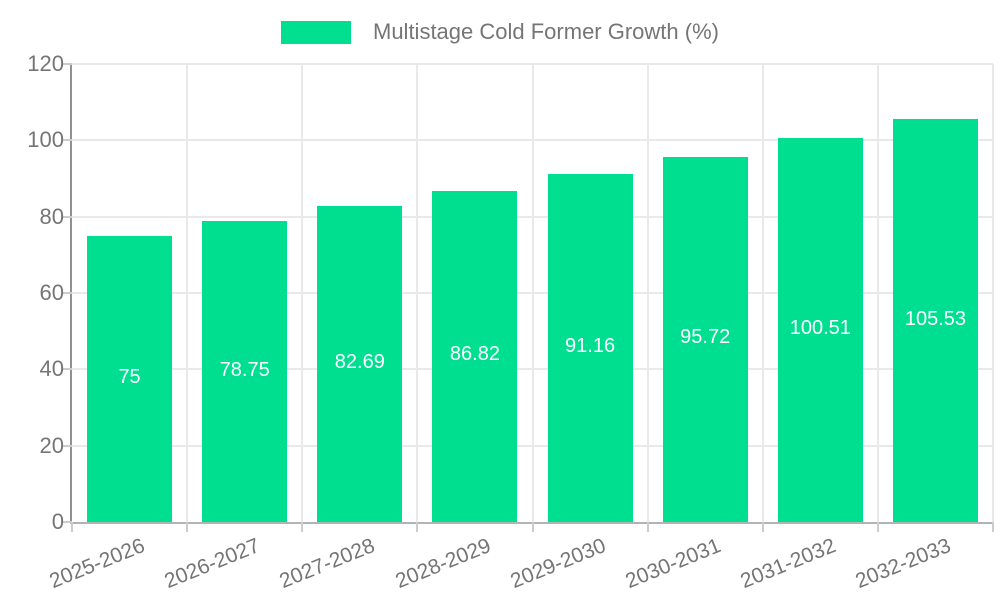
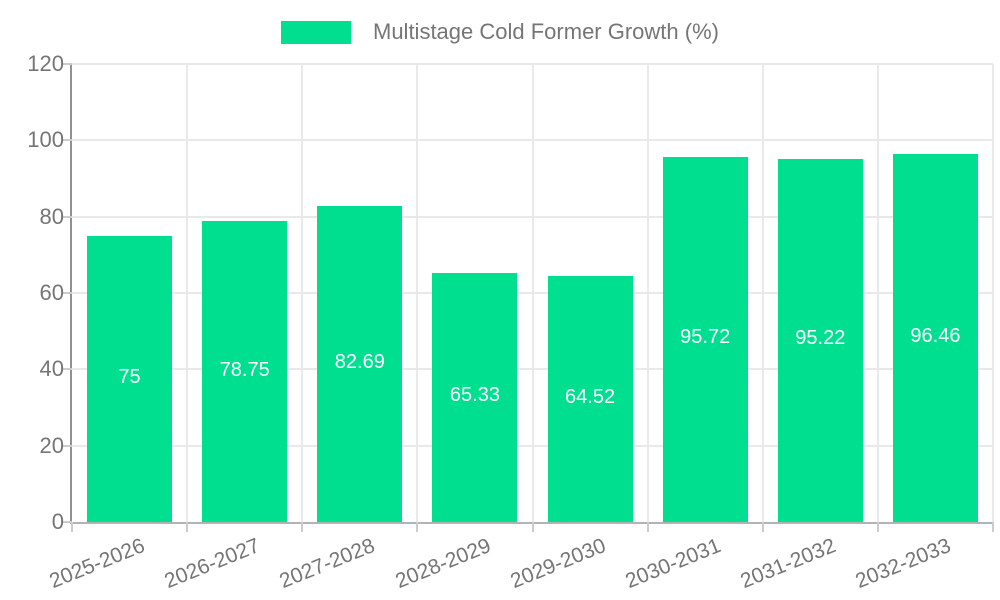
2028-2029: 86.82 -> 65.33
2029-2030: 91.16 -> 64.52
2031-2032: 100.51 -> 95.22
2032-2033: 105.53 -> 96.46
